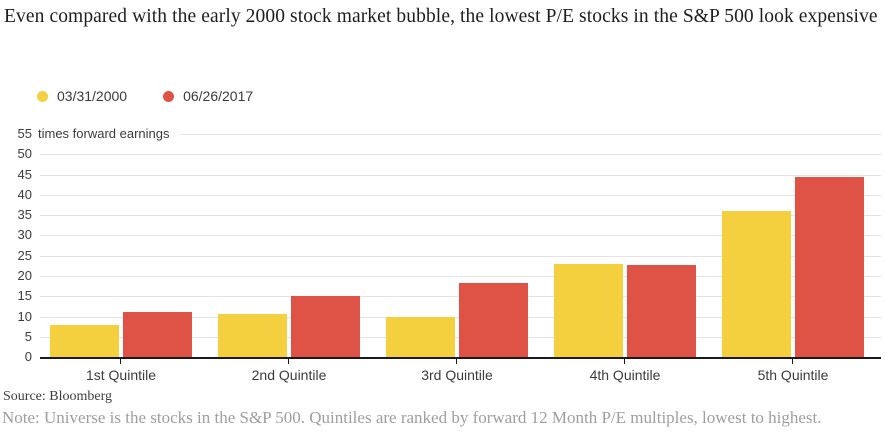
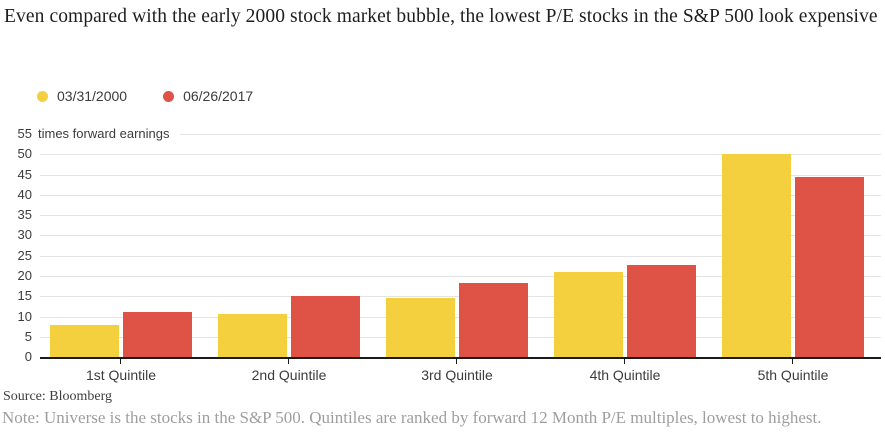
03/31/2000/3rd Quintile: 10 -> 14
03/31/2000/4th Quintile: 23 -> 21
03/31/2000/5th Quintile: 36 -> 50
